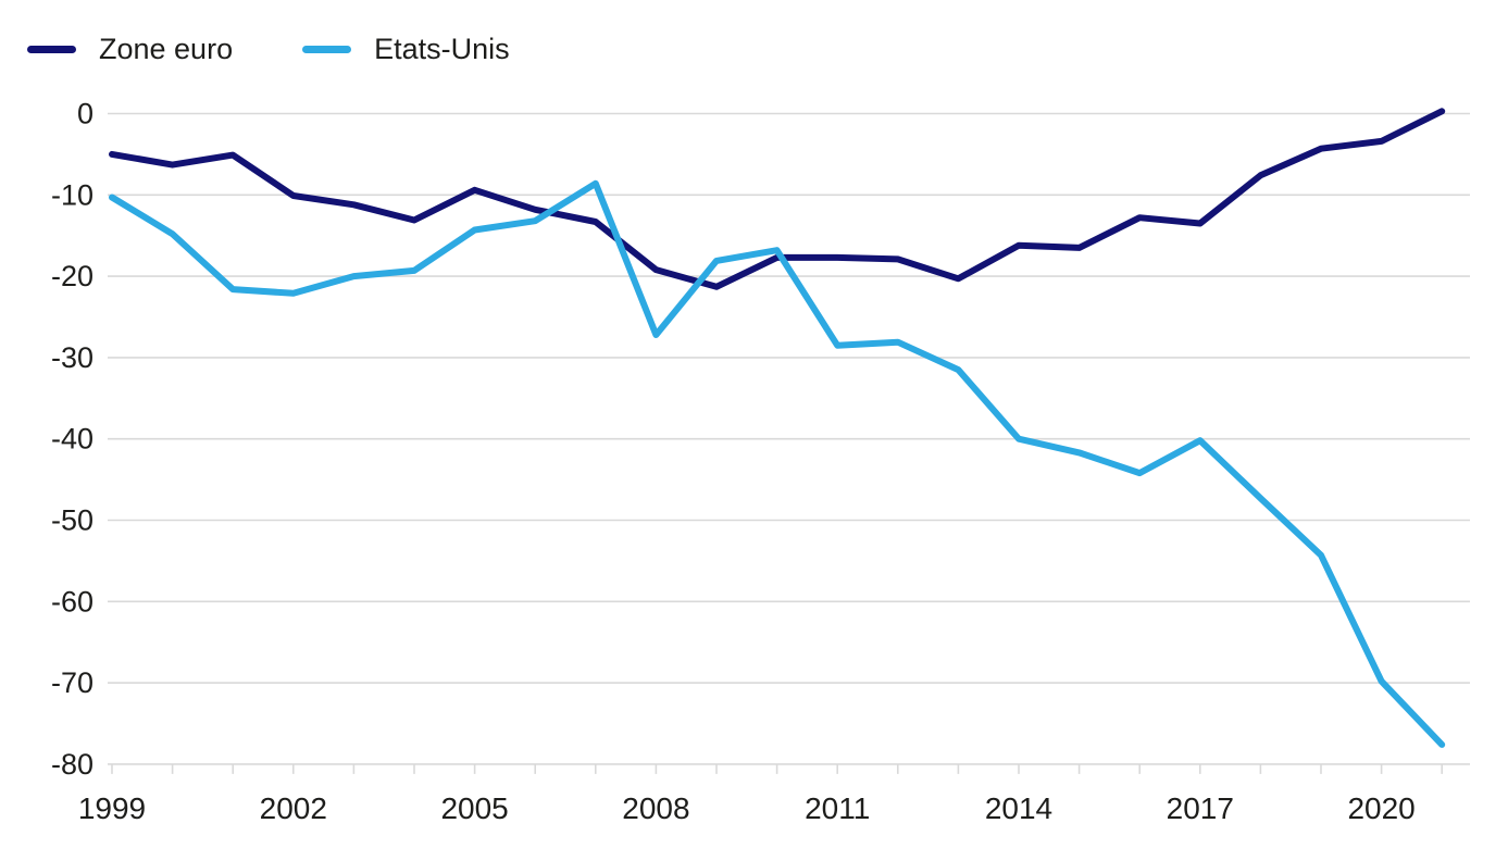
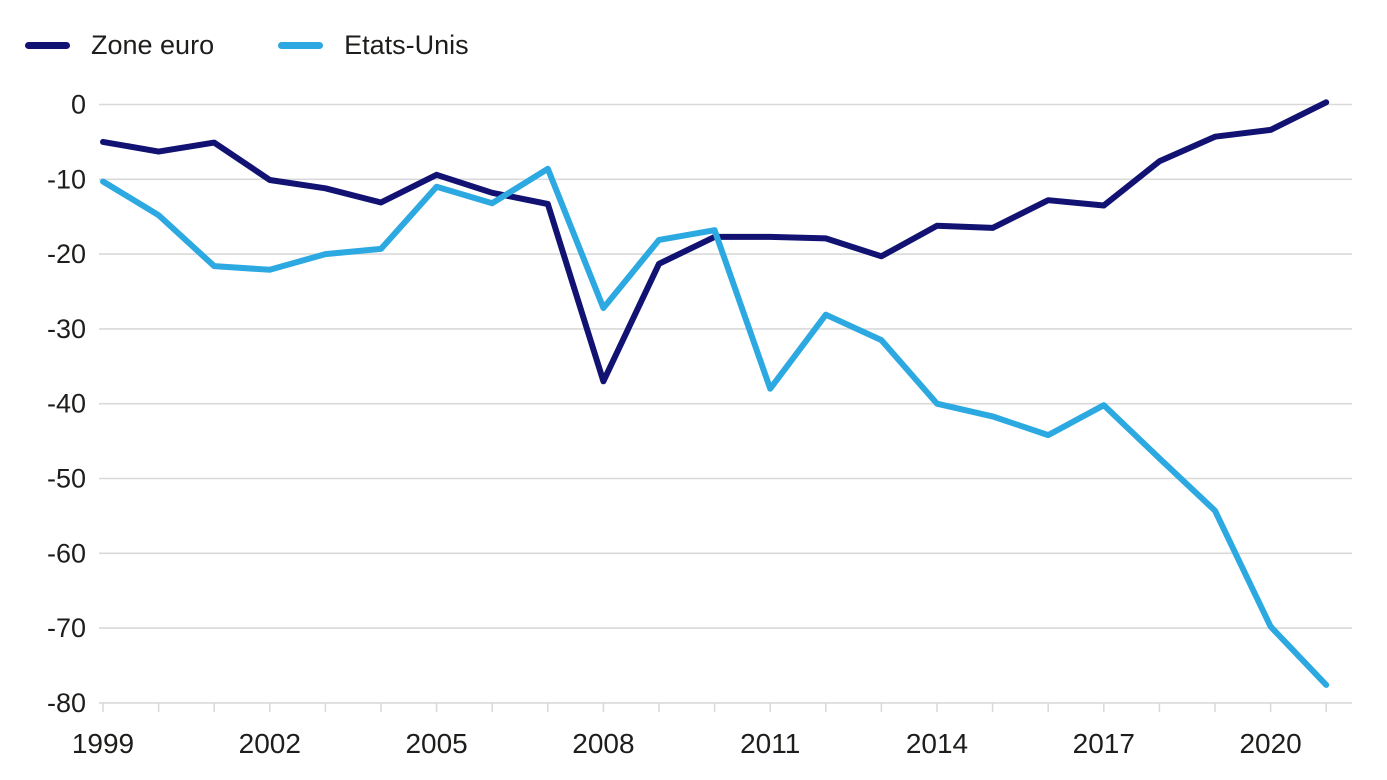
Etats-Unis/2005: -14 -> -11
Zone euro/2008: -19 -> -37
Etats-Unis/2011: -28 -> -38
